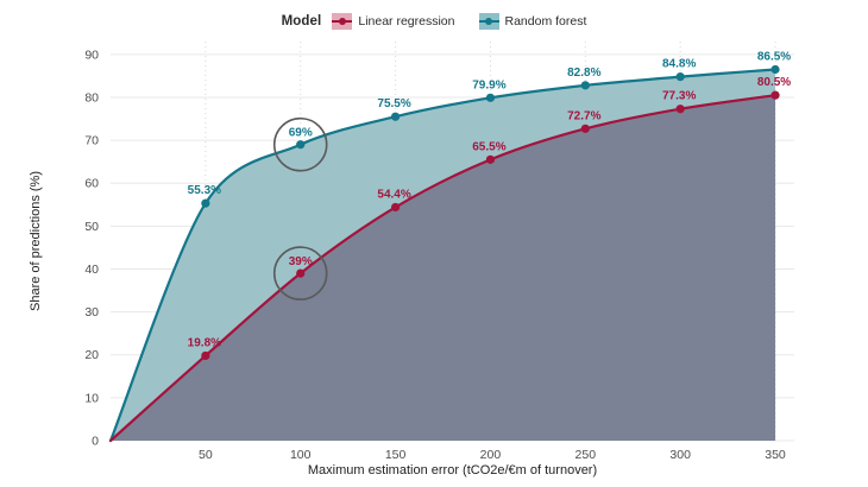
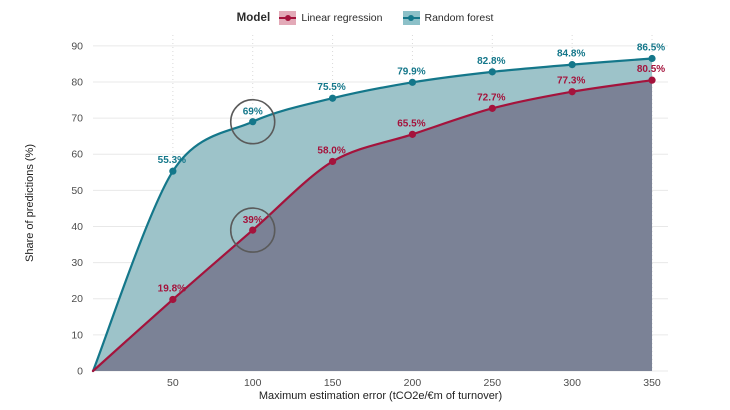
Linear regression/150: 54.4% -> 58.0%
